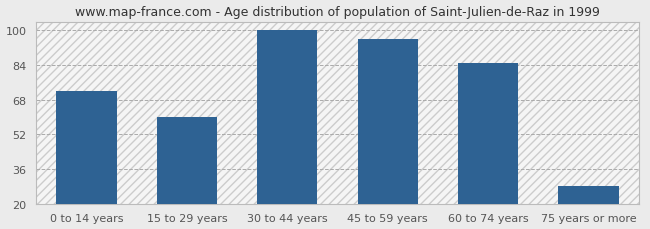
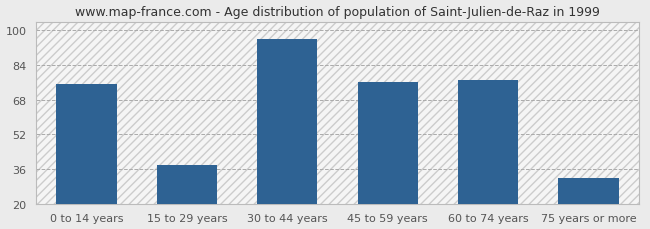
0 to 14 years: 72 -> 75
15 to 29 years: 60 -> 38
30 to 44 years: 100 -> 96
45 to 59 years: 96 -> 76
60 to 74 years: 85 -> 77
75 years or more: 28 -> 32
